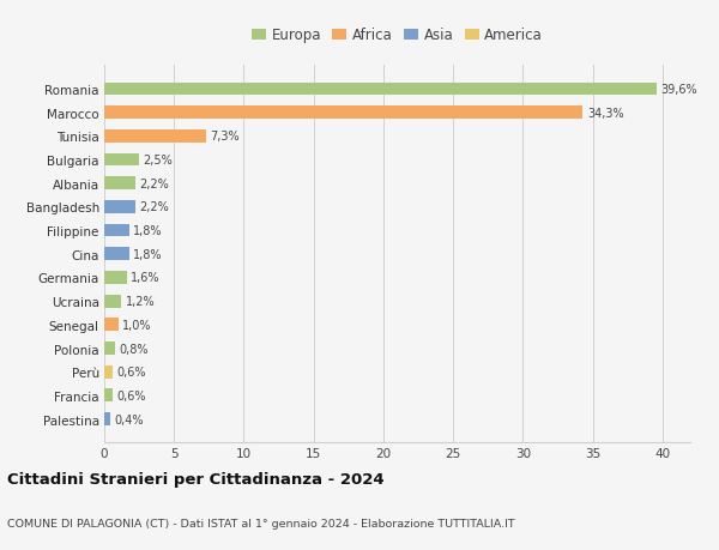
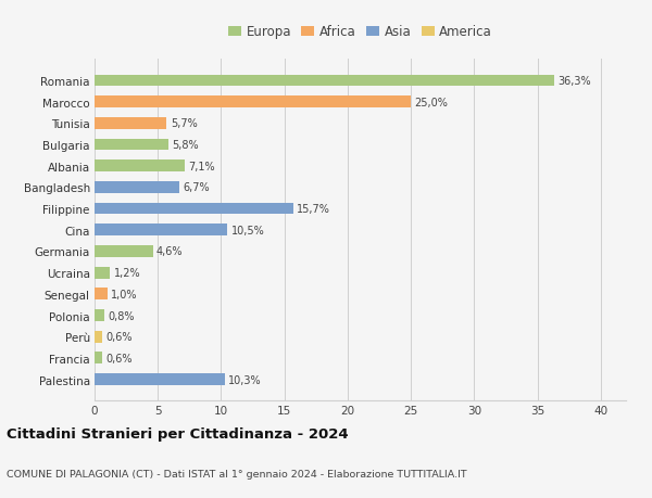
Romania: 39,6% -> 36,3%
Marocco: 34,3% -> 25,0%
Tunisia: 7,3% -> 5,7%
Bulgaria: 2,5% -> 5,8%
Albania: 2,2% -> 7,1%
Bangladesh: 2,2% -> 6,7%
Filippine: 1,8% -> 15,7%
Cina: 1,8% -> 10,5%
Germania: 1,6% -> 4,6%
Palestina: 0,4% -> 10,3%
